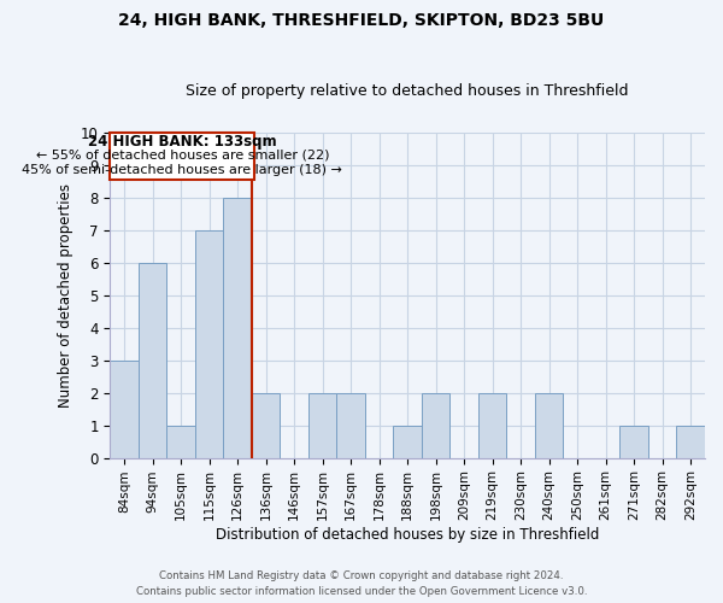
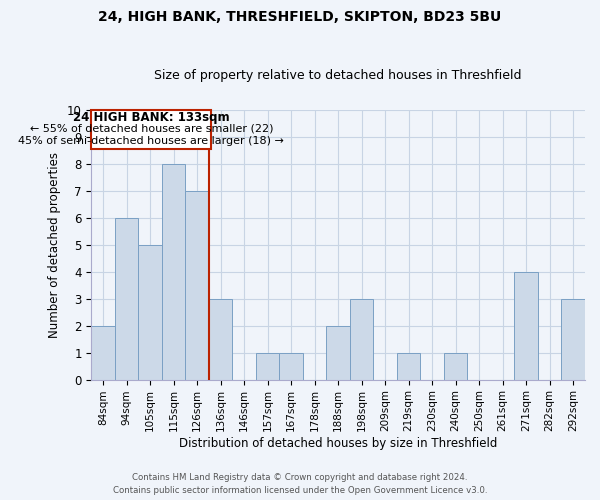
84sqm: 3 -> 2
105sqm: 1 -> 5
115sqm: 7 -> 8
126sqm: 8 -> 7
136sqm: 2 -> 3
157sqm: 2 -> 1
167sqm: 2 -> 1
188sqm: 1 -> 2
198sqm: 2 -> 3
219sqm: 2 -> 1
240sqm: 2 -> 1
271sqm: 1 -> 4
292sqm: 1 -> 3
